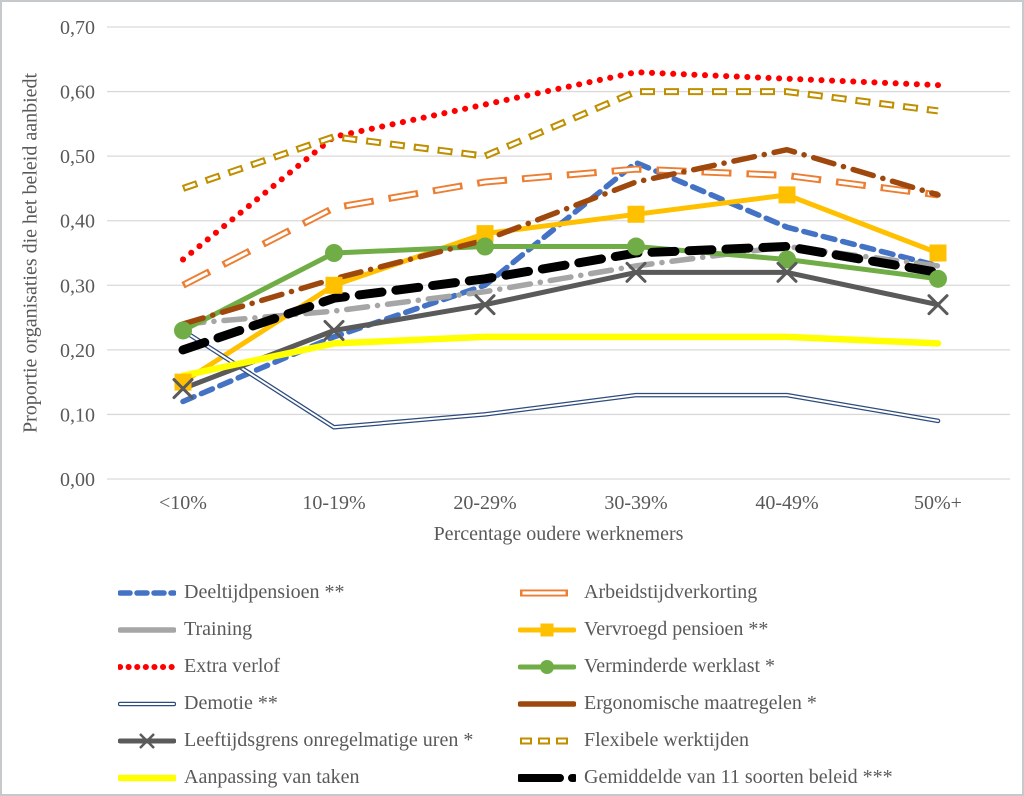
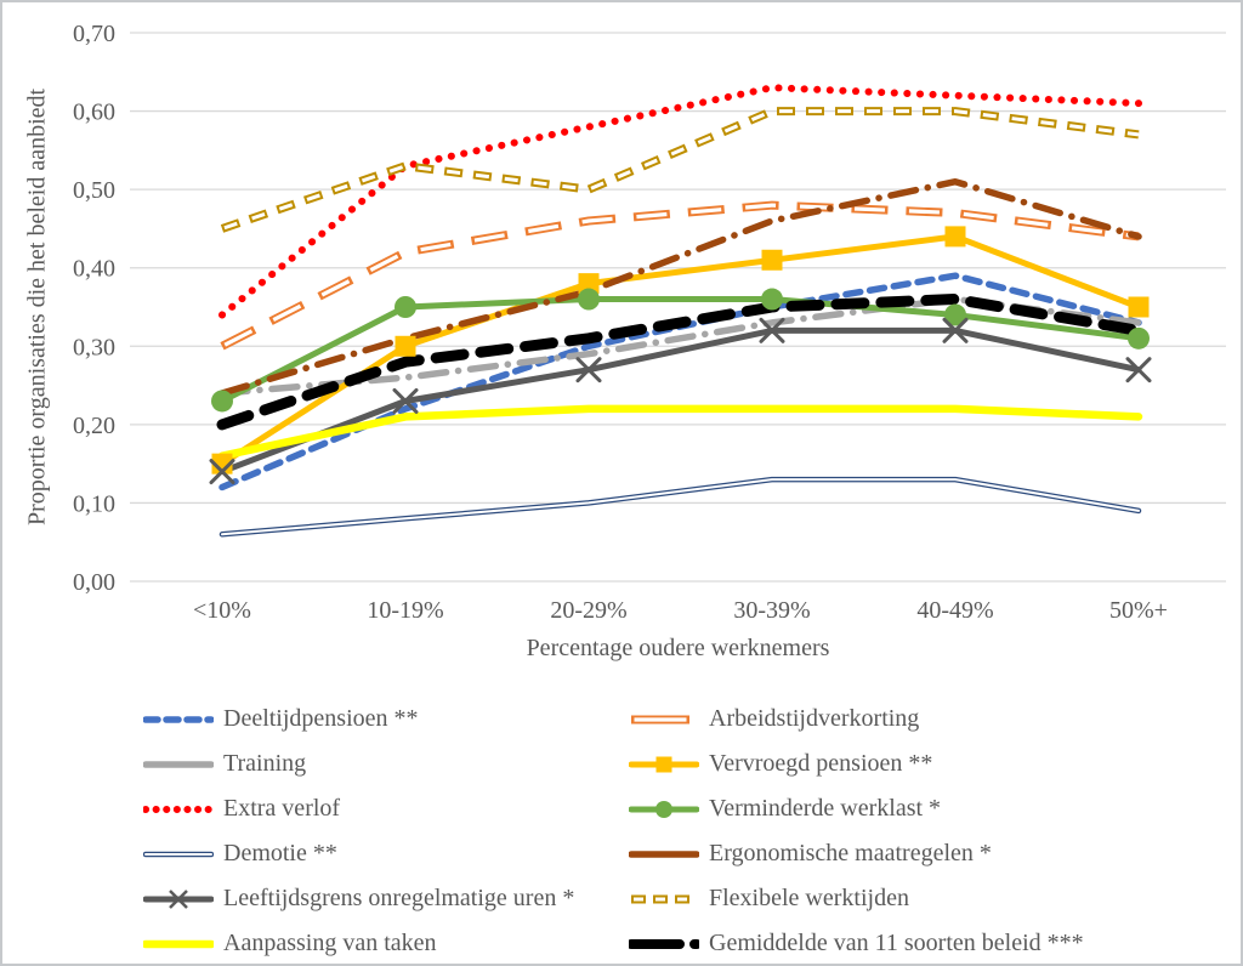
Demotie **/<10%: 0,23 -> 0,06
Deeltijdpensioen **/30-39%: 0,49 -> 0,35
